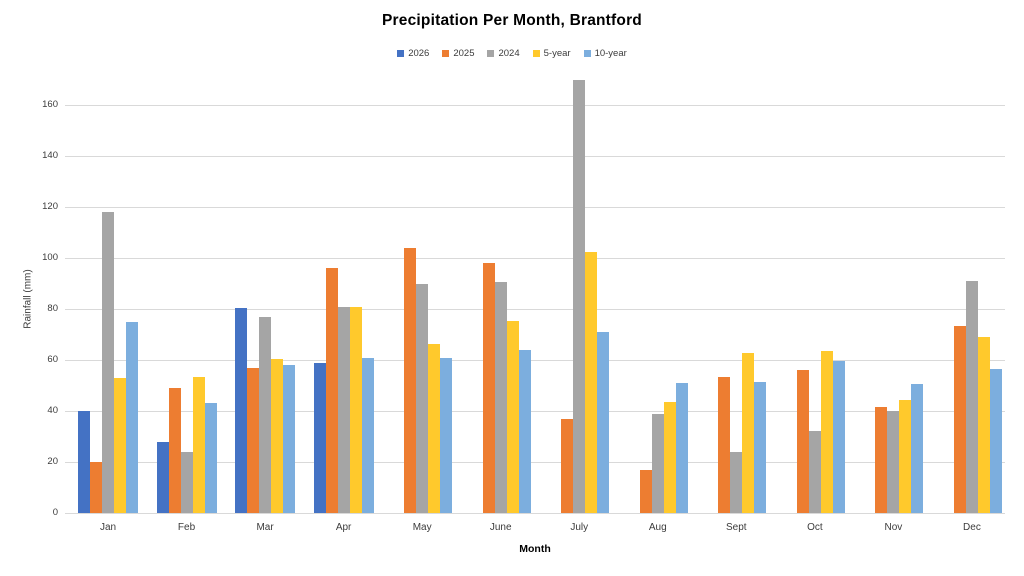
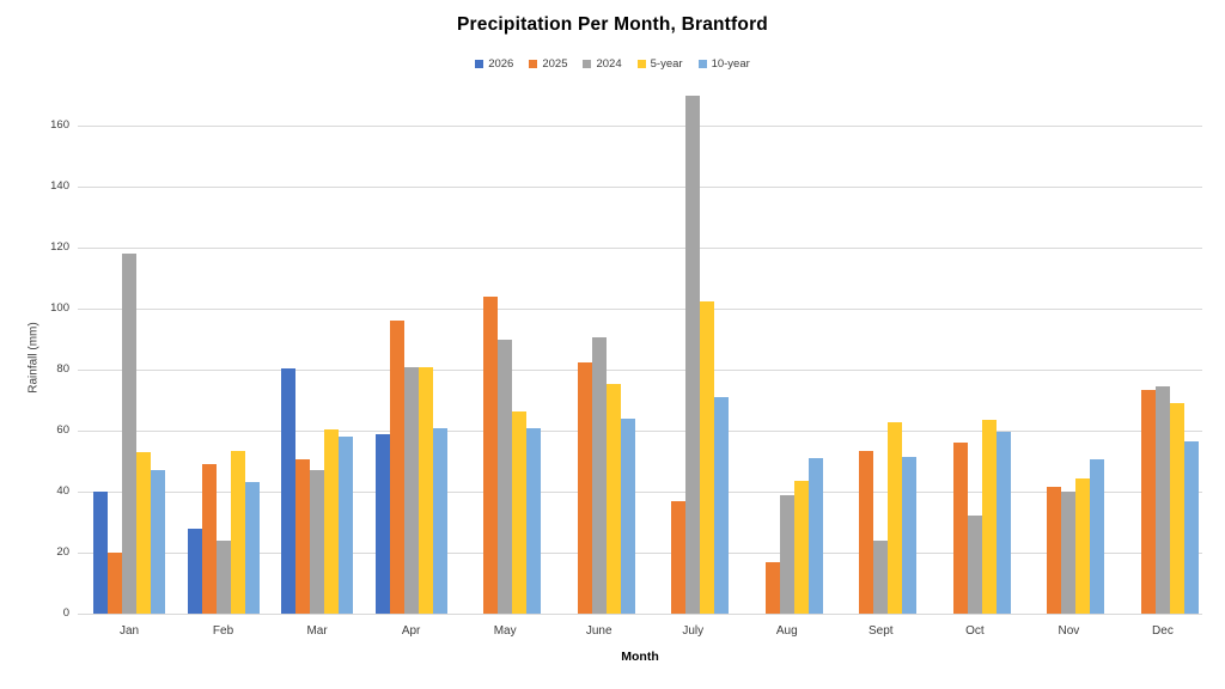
10-year/Jan: 75 -> 47
2025/Mar: 57 -> 50
2024/Mar: 77 -> 47
2025/June: 98 -> 82
2024/Dec: 91 -> 74
